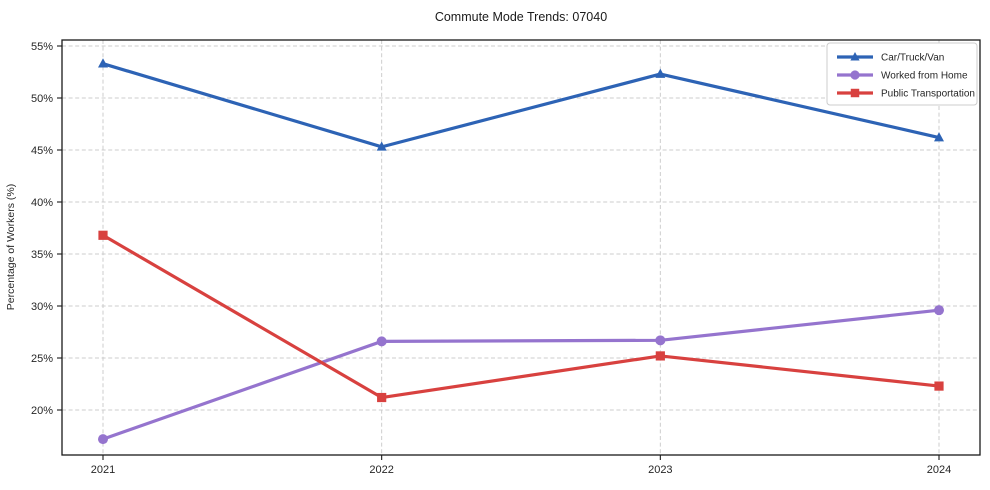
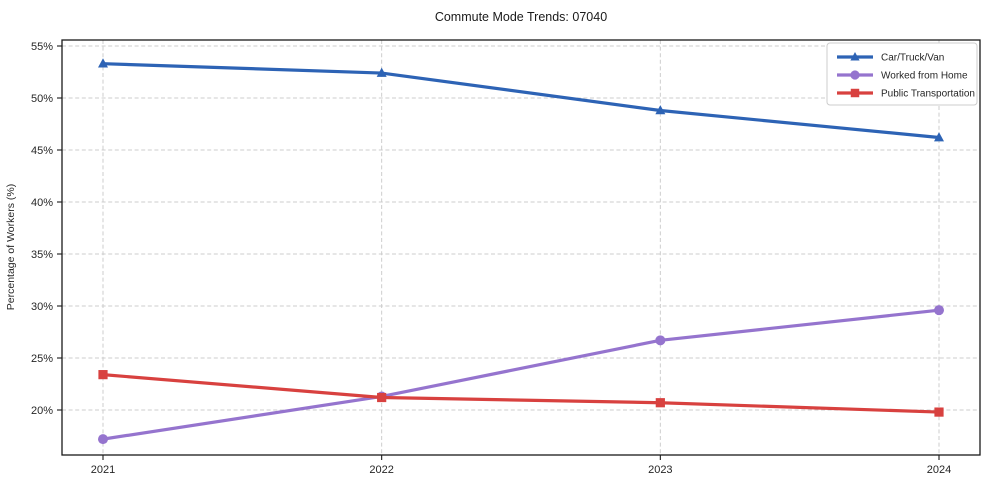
Public Transportation/2021: 36.8% -> 23.4%
Car/Truck/Van/2022: 45.3% -> 52.4%
Worked from Home/2022: 26.6% -> 21.3%
Car/Truck/Van/2023: 52.3% -> 48.8%
Public Transportation/2023: 25.2% -> 20.7%
Public Transportation/2024: 22.3% -> 19.8%
